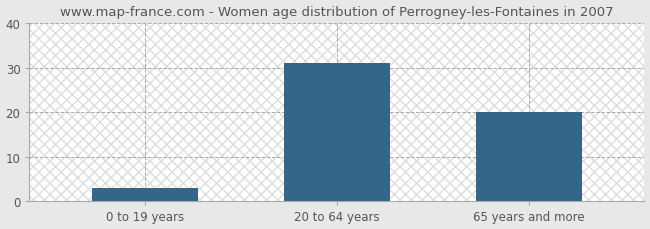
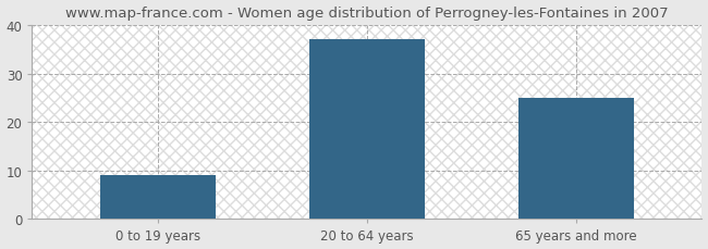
0 to 19 years: 3 -> 9
20 to 64 years: 31 -> 37
65 years and more: 20 -> 25
